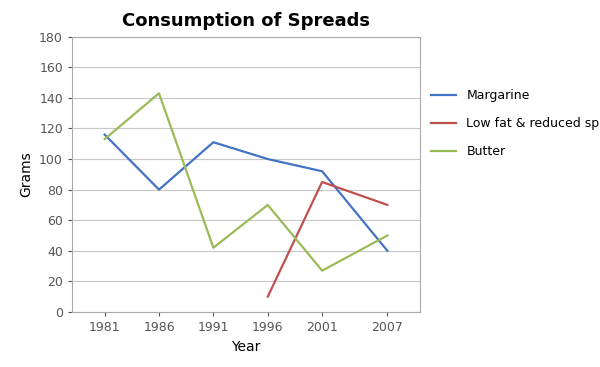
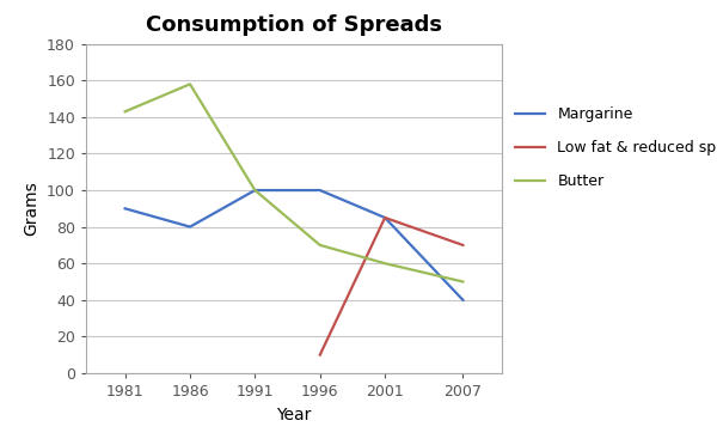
Margarine/1981: 116 -> 90
Butter/1981: 113 -> 143
Butter/1986: 143 -> 158
Margarine/1991: 111 -> 100
Butter/1991: 42 -> 100
Margarine/2001: 92 -> 85
Butter/2001: 27 -> 60
